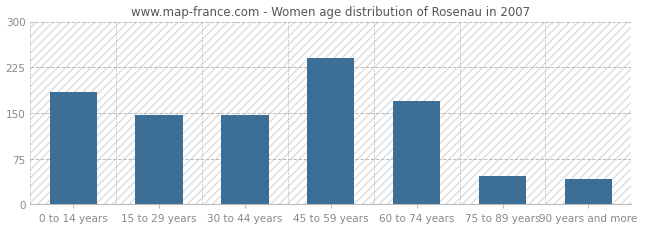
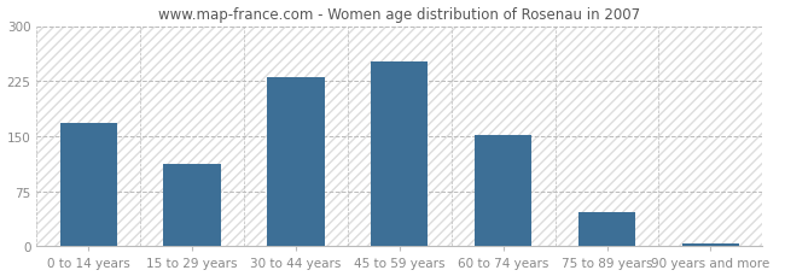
0 to 14 years: 184 -> 168
15 to 29 years: 146 -> 113
30 to 44 years: 146 -> 230
45 to 59 years: 240 -> 252
60 to 74 years: 170 -> 152
90 years and more: 42 -> 4
